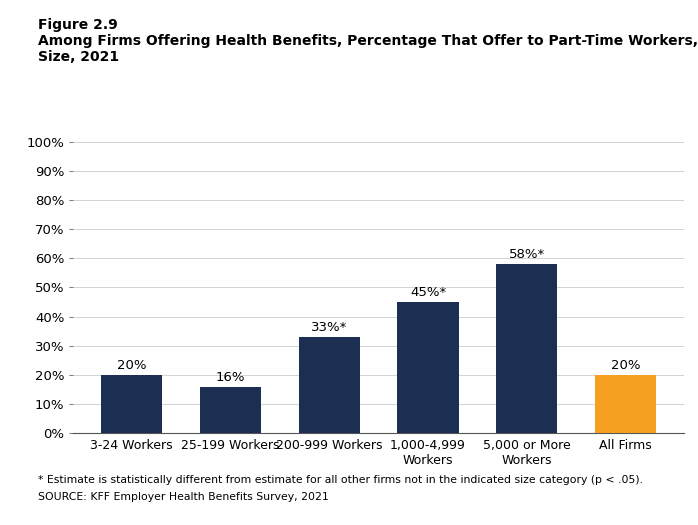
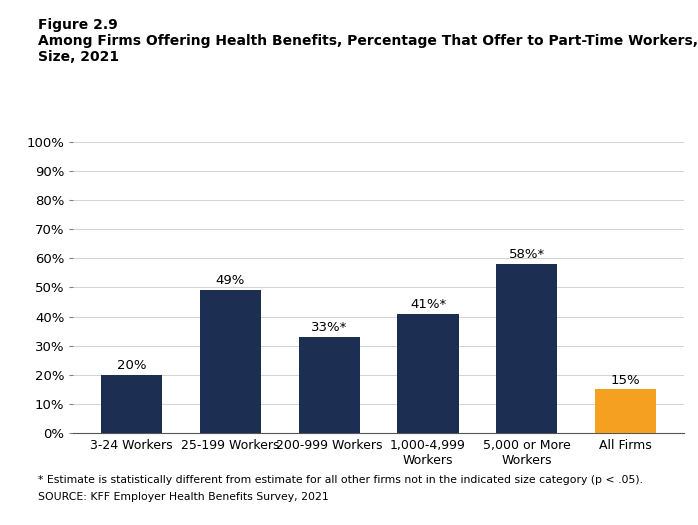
25-199 Workers: 16% -> 49%
1,000-4,999 Workers: 45%* -> 41%*
All Firms: 20% -> 15%
